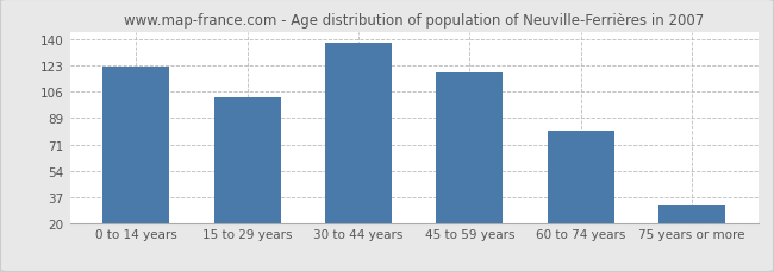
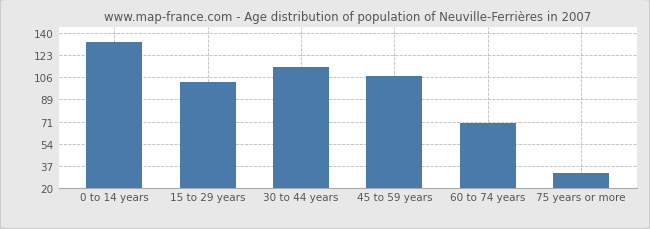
0 to 14 years: 122 -> 133
30 to 44 years: 138 -> 114
45 to 59 years: 118 -> 107
60 to 74 years: 80 -> 70
